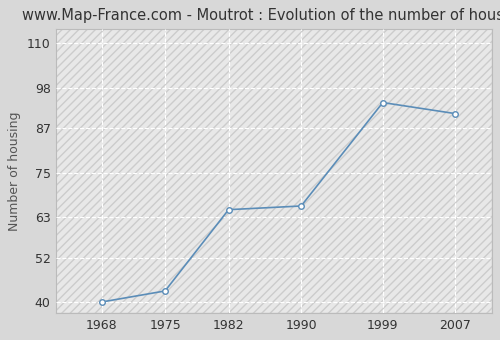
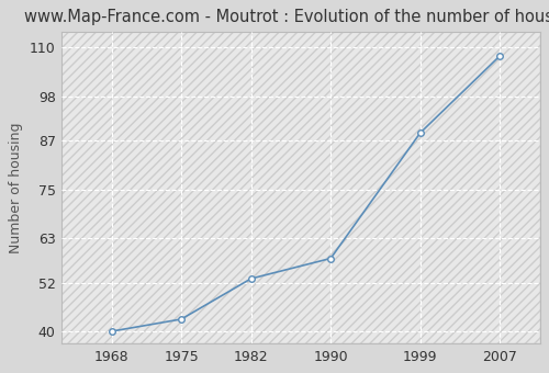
1982: 65 -> 53
1990: 66 -> 58
1999: 94 -> 89
2007: 91 -> 108
